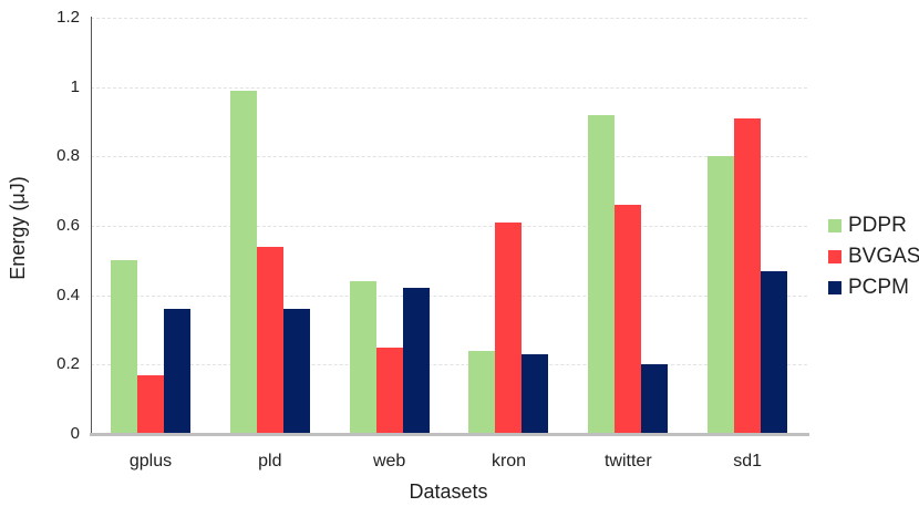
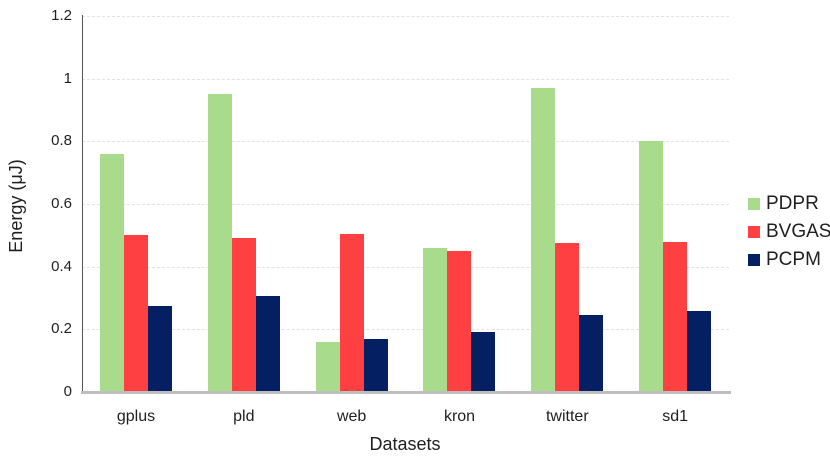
PDPR/gplus: 0.50 -> 0.76
BVGAS/gplus: 0.17 -> 0.50
PCPM/gplus: 0.36 -> 0.28
PDPR/pld: 0.99 -> 0.95
BVGAS/pld: 0.54 -> 0.49
PCPM/pld: 0.36 -> 0.30
PDPR/web: 0.44 -> 0.16
BVGAS/web: 0.25 -> 0.51
PCPM/web: 0.42 -> 0.17
PDPR/kron: 0.24 -> 0.46
BVGAS/kron: 0.61 -> 0.45
PCPM/kron: 0.23 -> 0.19
PDPR/twitter: 0.92 -> 0.97
BVGAS/twitter: 0.66 -> 0.47
PCPM/twitter: 0.20 -> 0.24
BVGAS/sd1: 0.91 -> 0.48
PCPM/sd1: 0.47 -> 0.26
